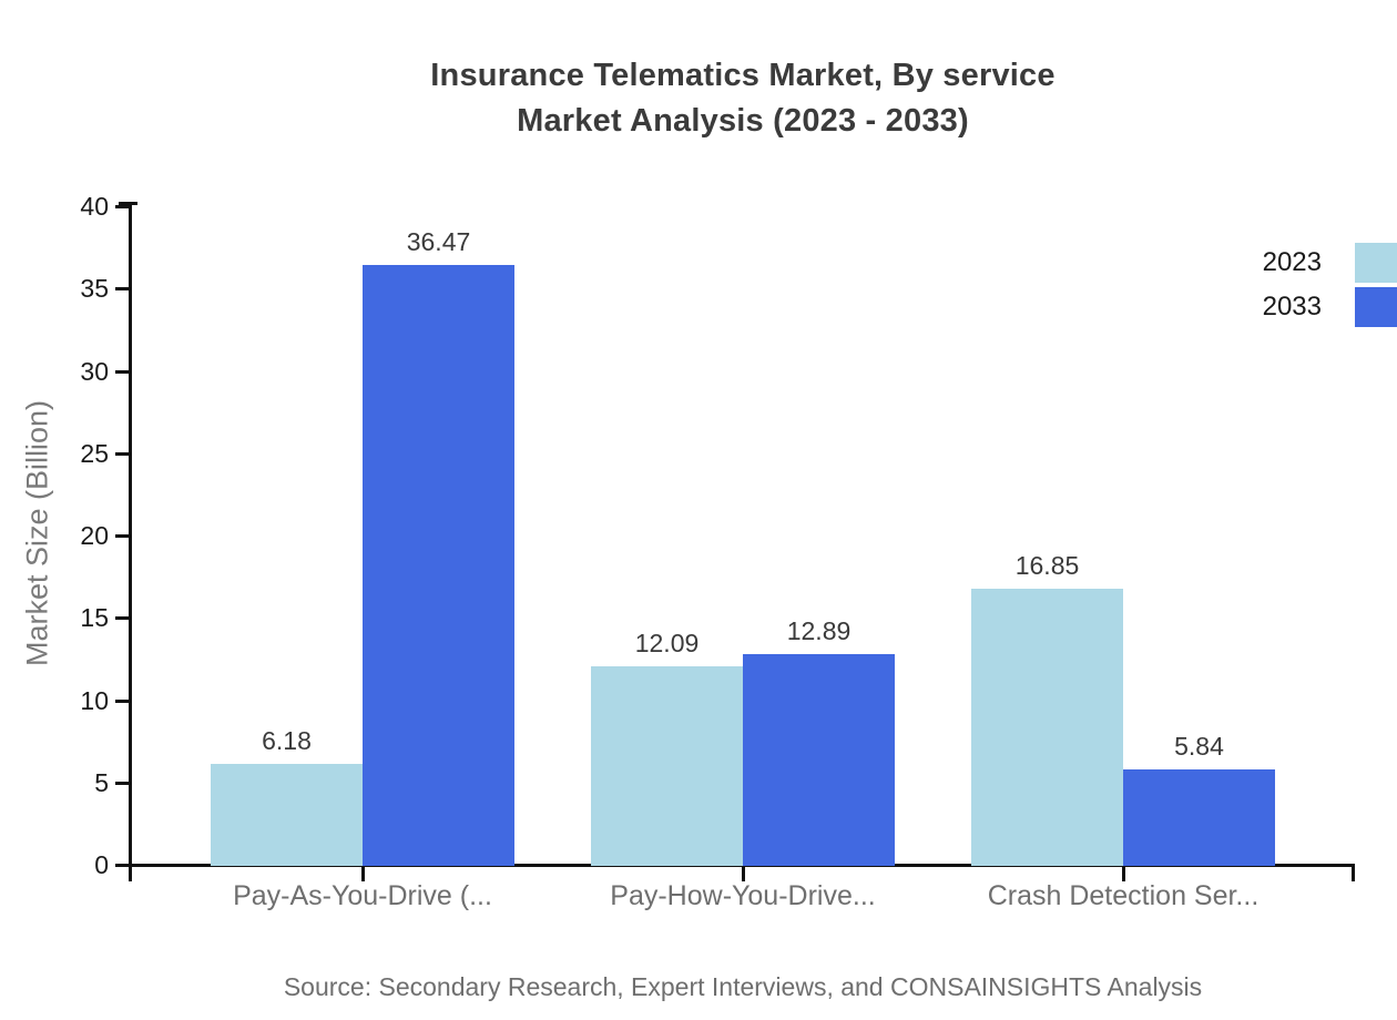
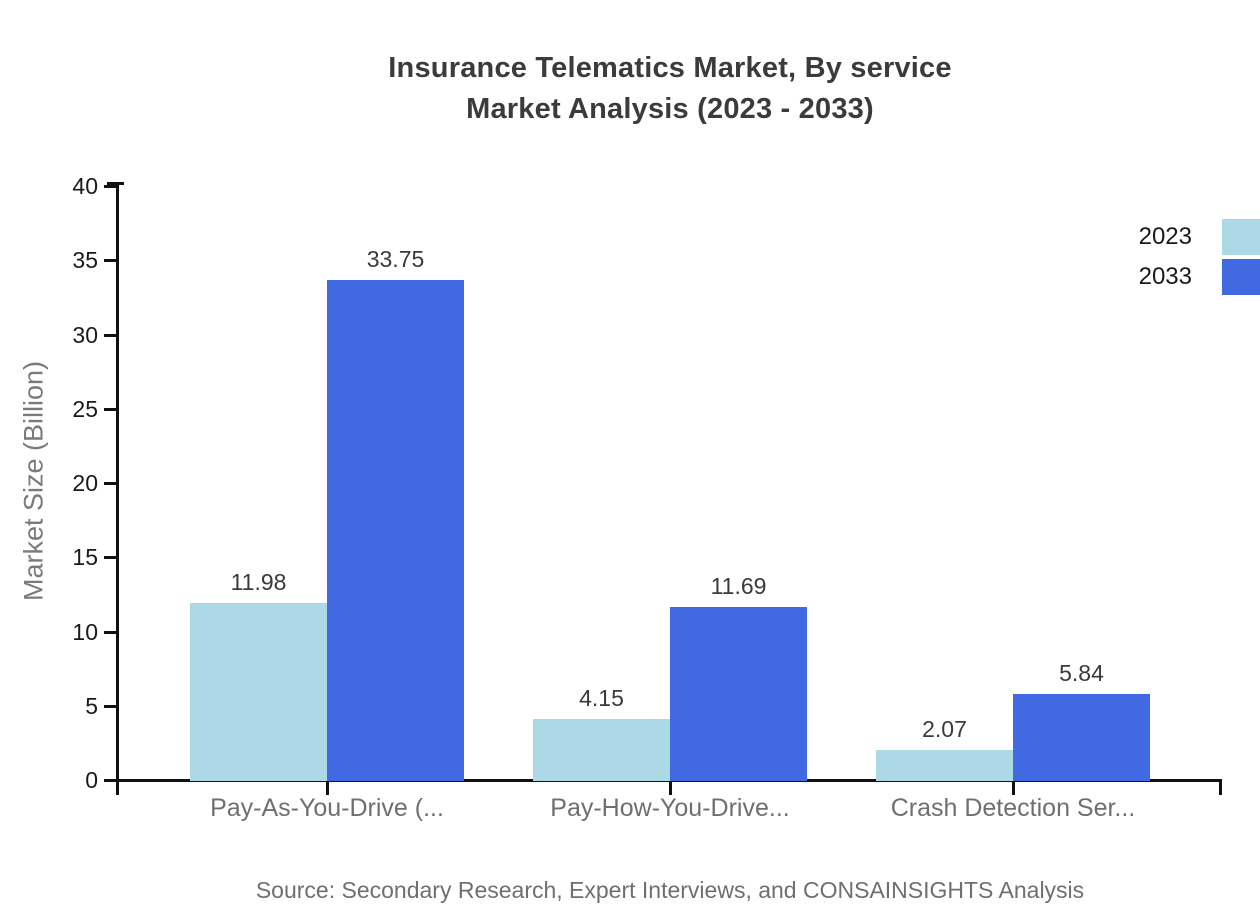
2023/Pay-As-You-Drive (...: 6.18 -> 11.98
2033/Pay-As-You-Drive (...: 36.47 -> 33.75
2023/Pay-How-You-Drive...: 12.09 -> 4.15
2033/Pay-How-You-Drive...: 12.89 -> 11.69
2023/Crash Detection Ser...: 16.85 -> 2.07
